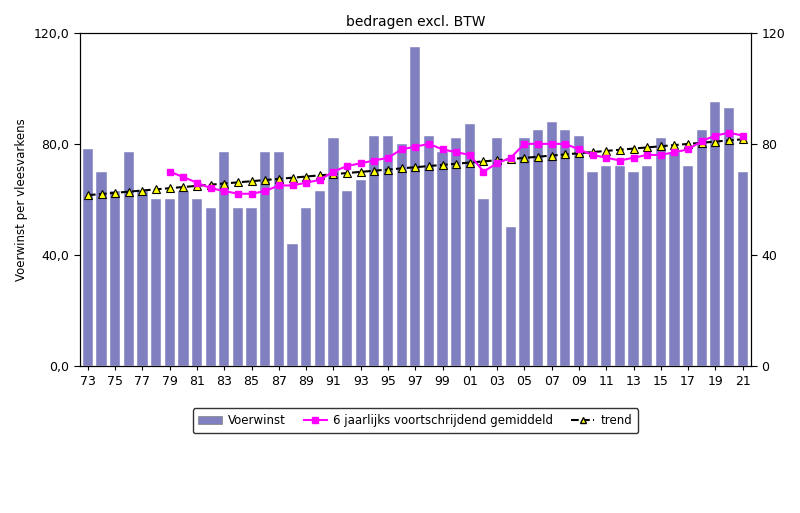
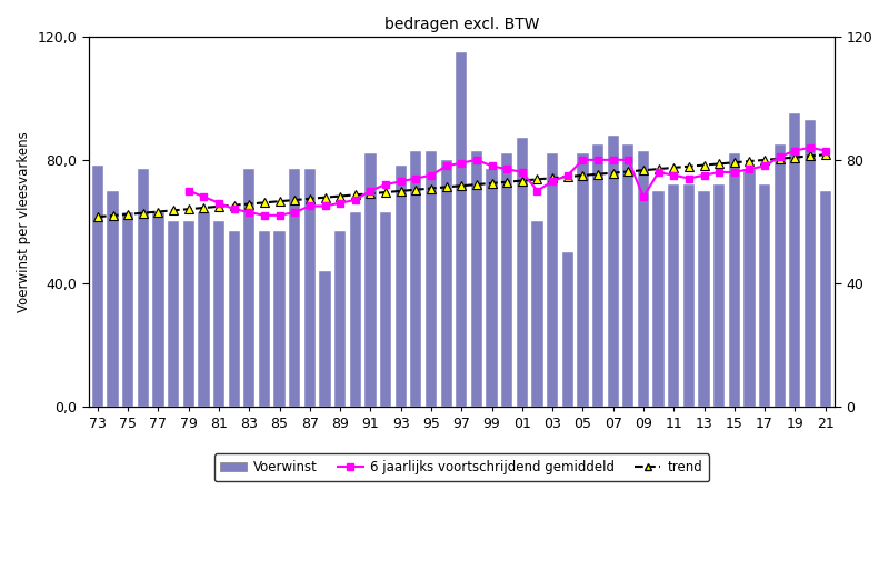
Voerwinst/93: 67 -> 78
6 jaarlijks voortschrijdend gemiddeld/09: 78 -> 68
